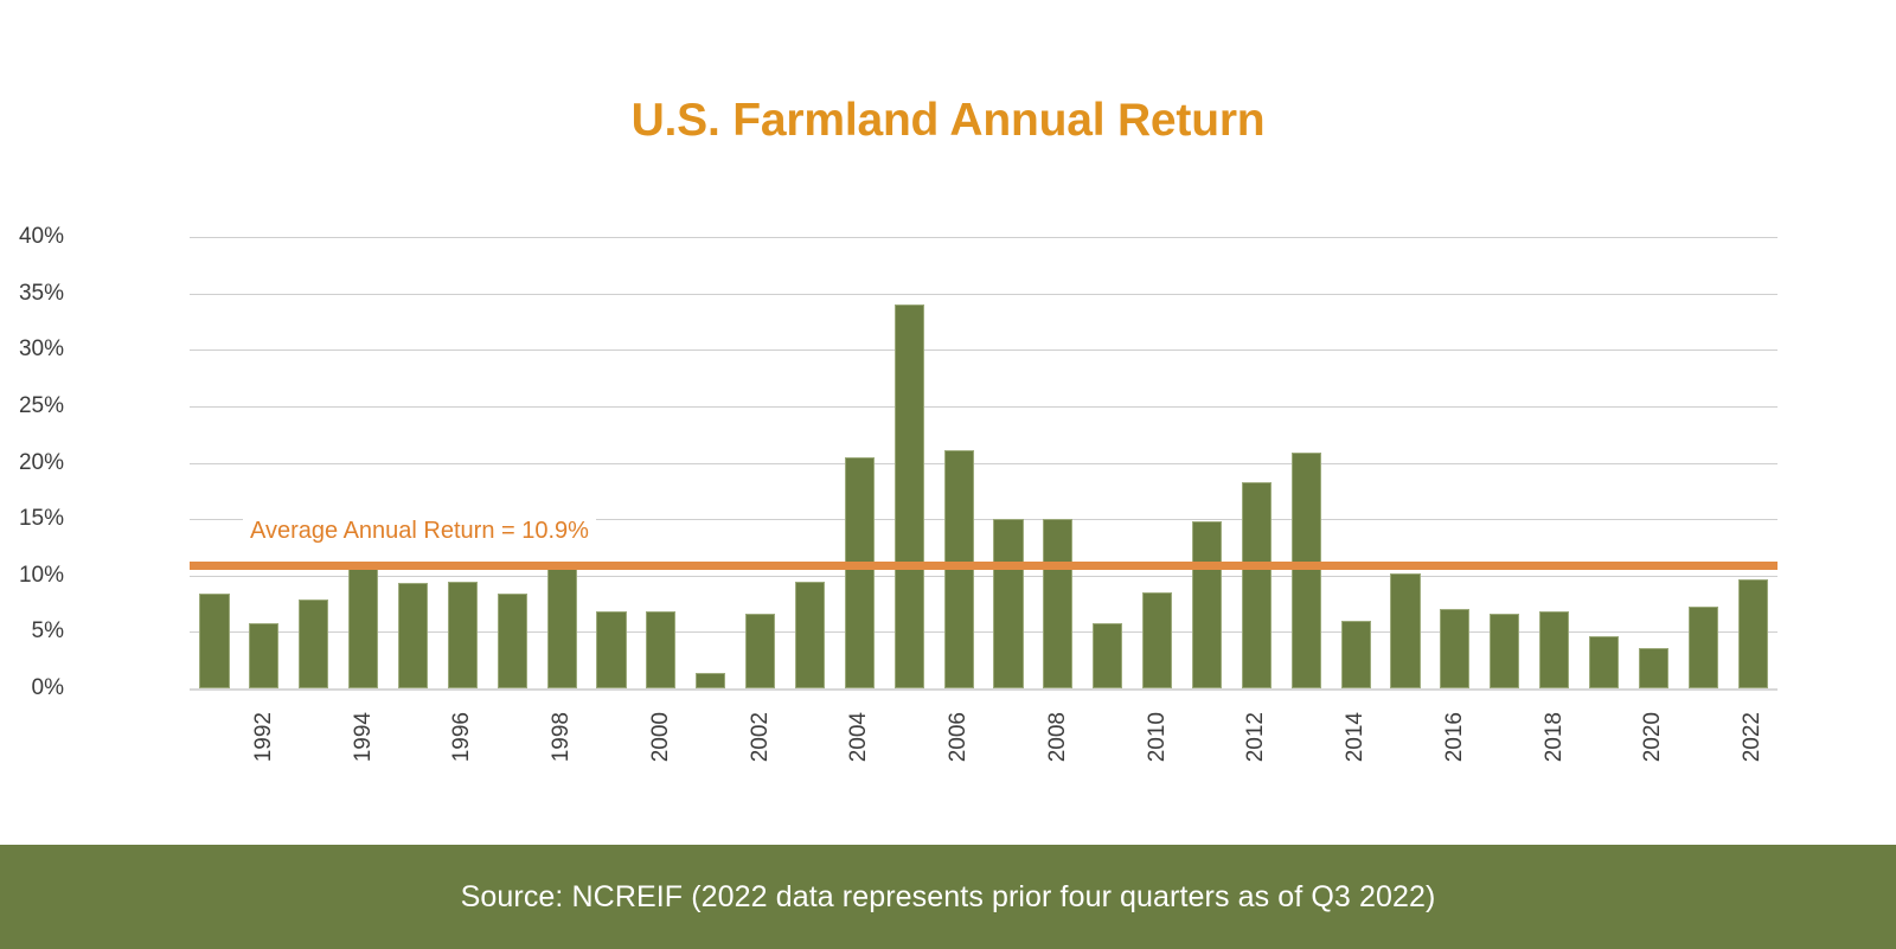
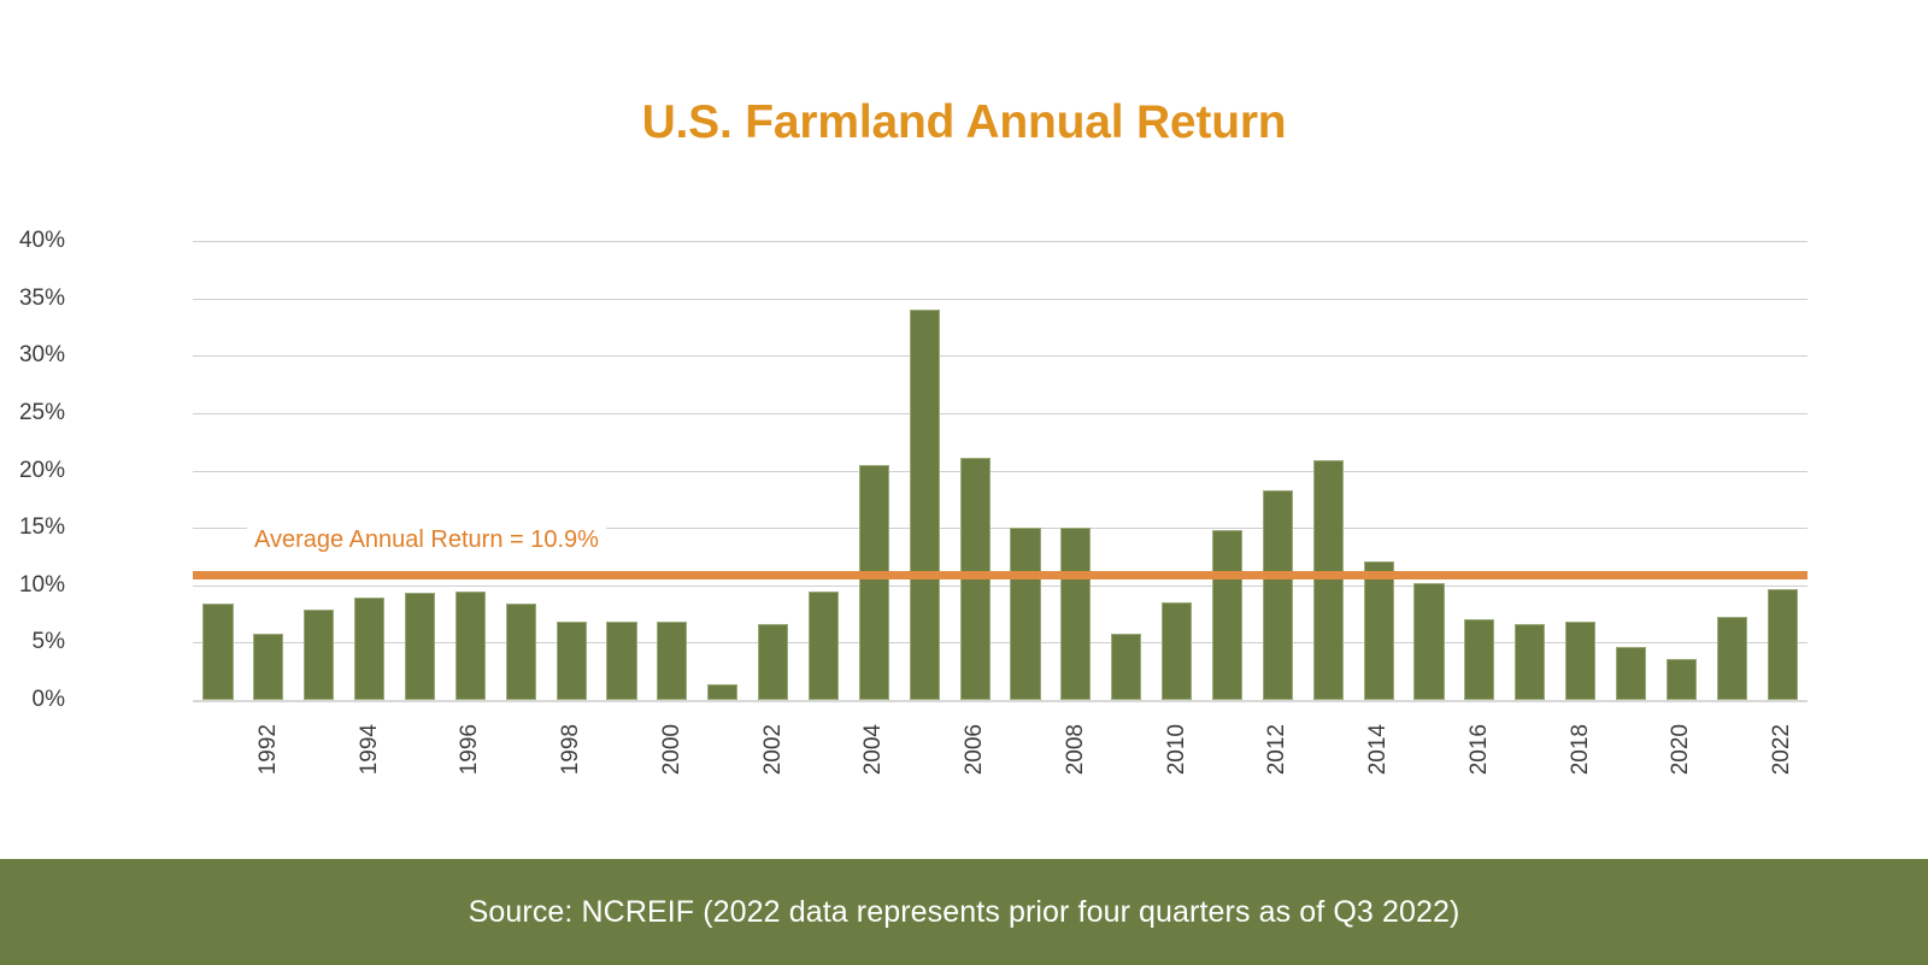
1994: 11% -> 9%
1998: 11% -> 7%
2014: 6% -> 12%
